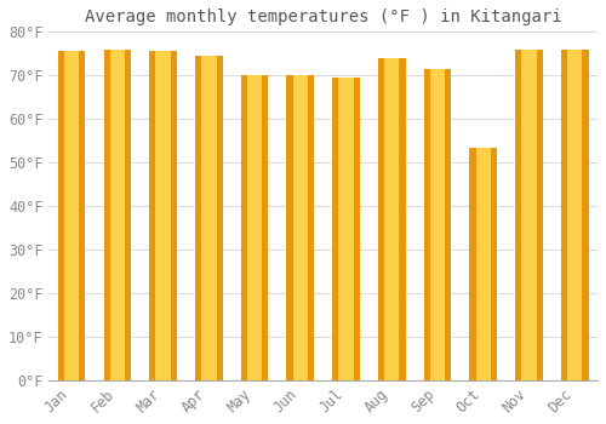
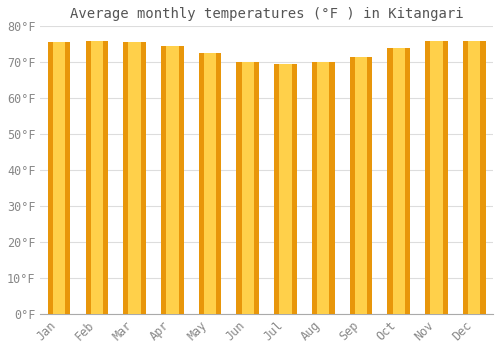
May: 70.0°F -> 72.5°F
Aug: 74.0°F -> 70.0°F
Oct: 53.5°F -> 74.0°F
